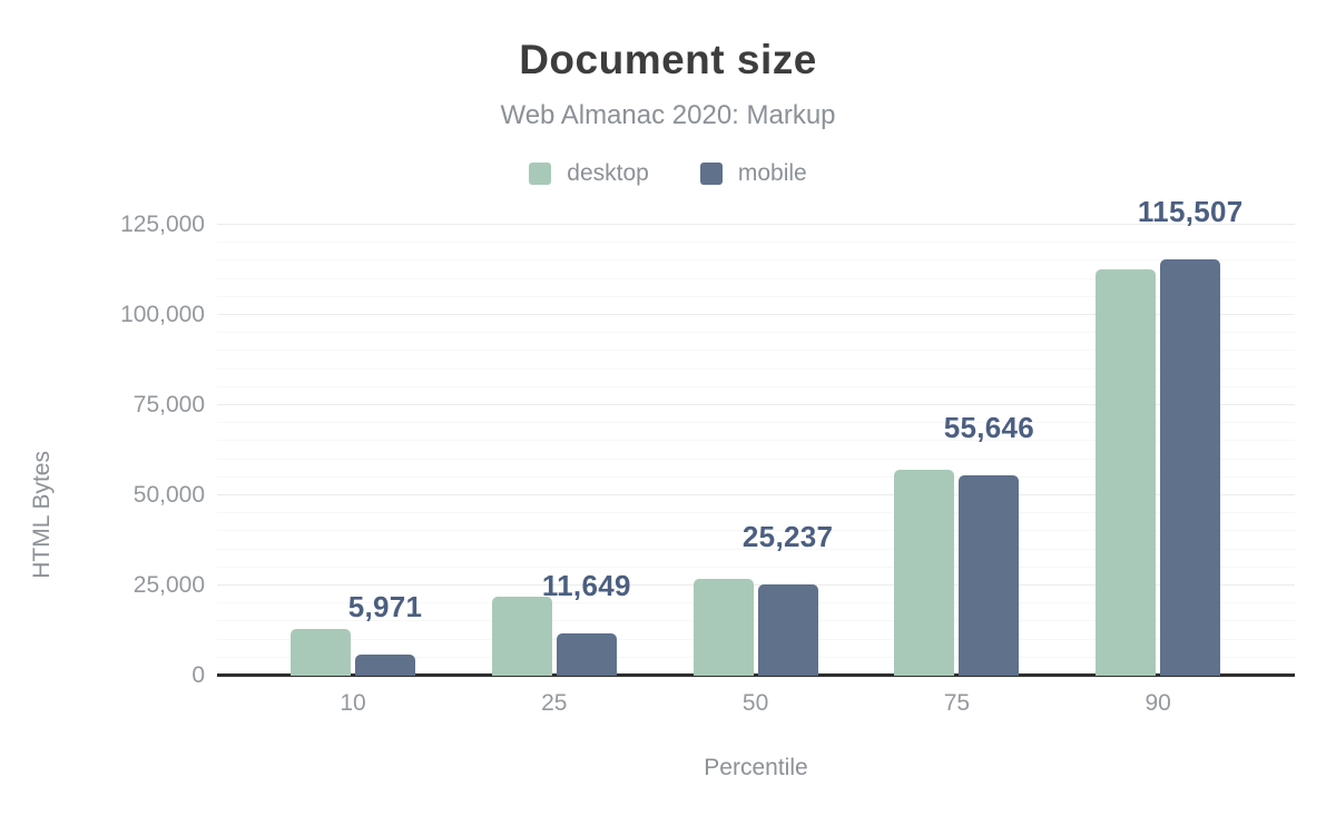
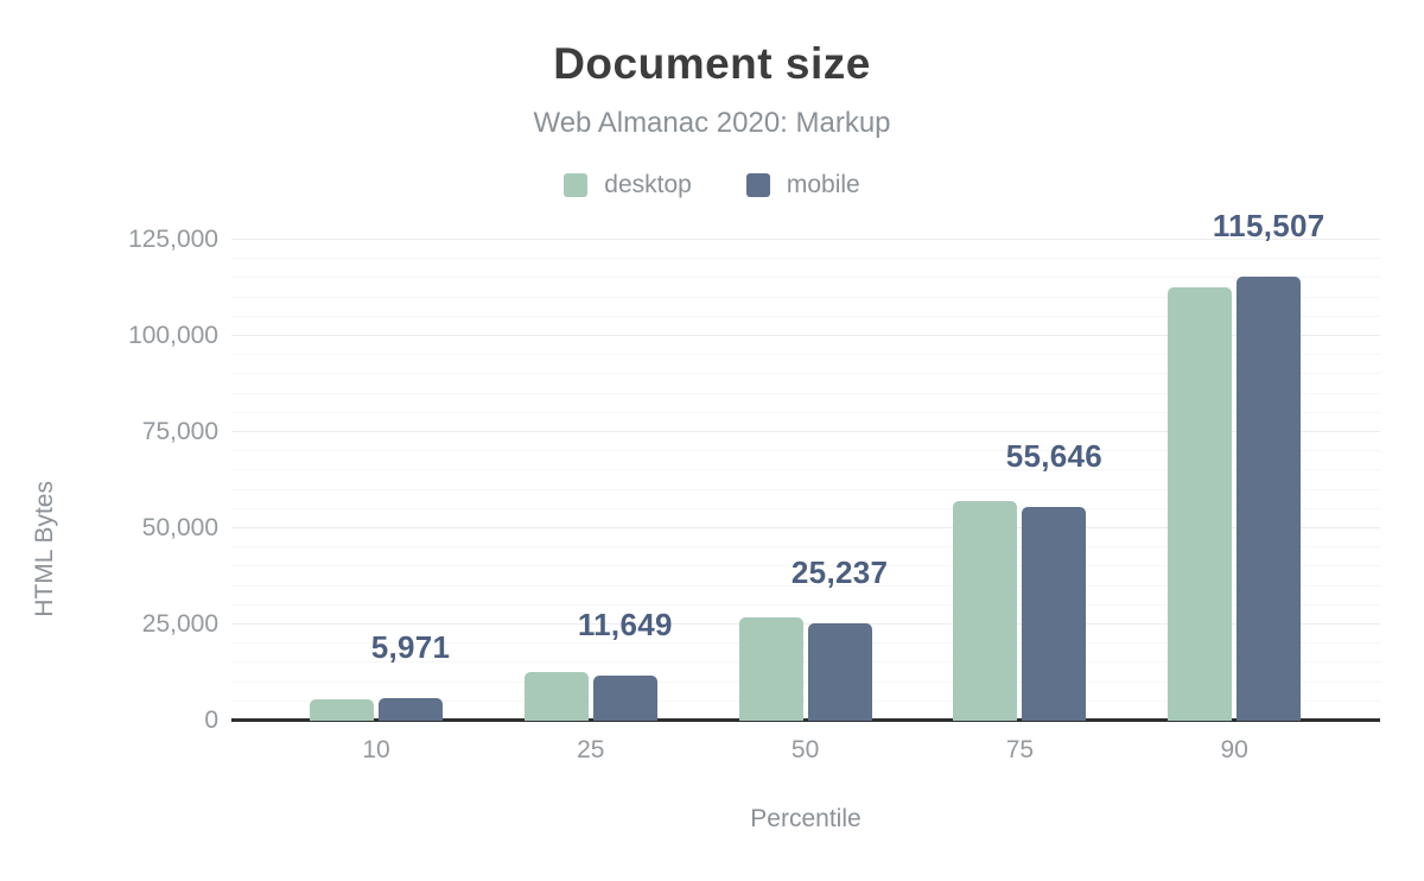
desktop/10: 13000 -> 6000
desktop/25: 22000 -> 13000
